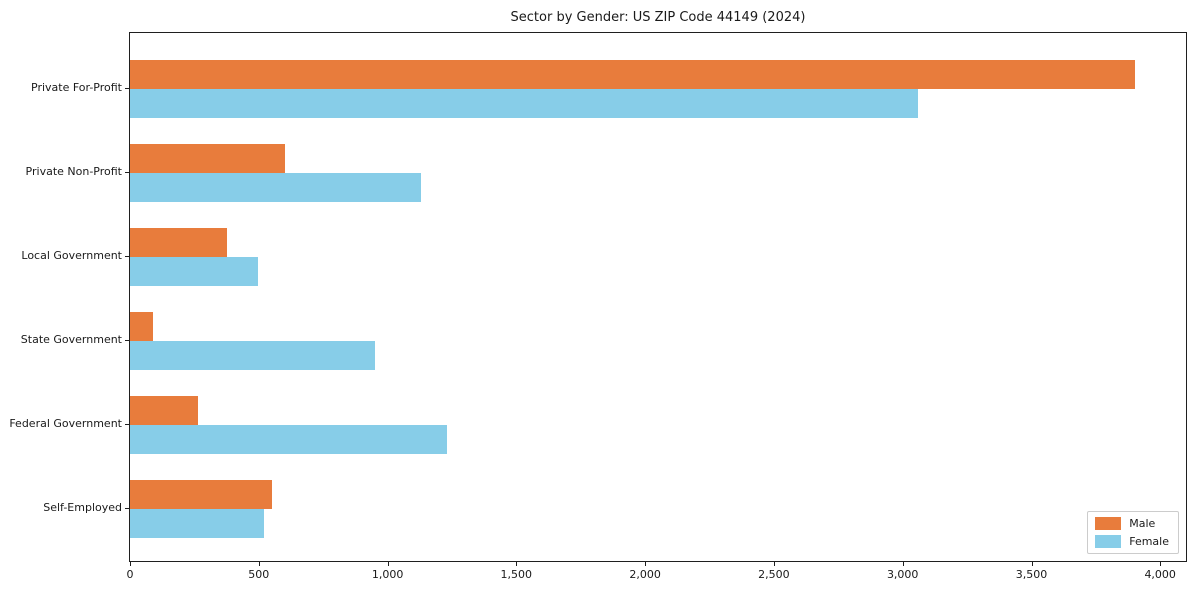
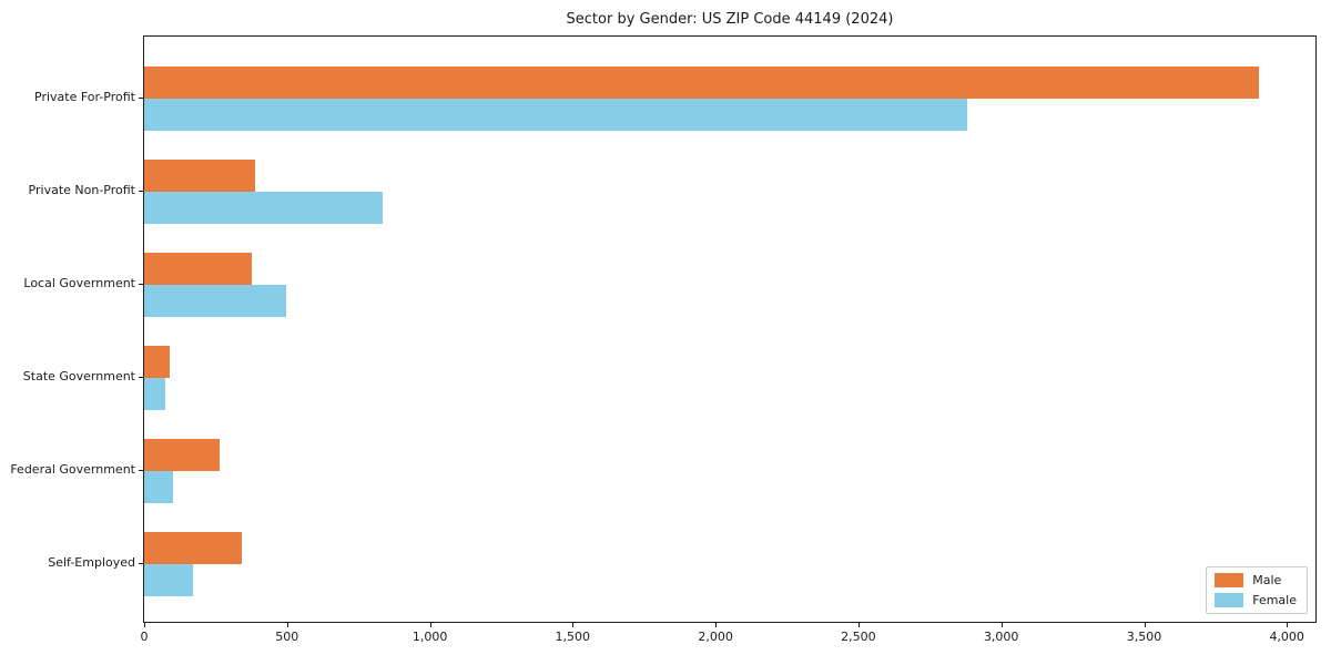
Female/Private For-Profit: 3060 -> 2880
Male/Private Non-Profit: 600 -> 390
Female/Private Non-Profit: 1130 -> 840
Female/State Government: 950 -> 80
Female/Federal Government: 1230 -> 100
Male/Self-Employed: 550 -> 340
Female/Self-Employed: 520 -> 170
